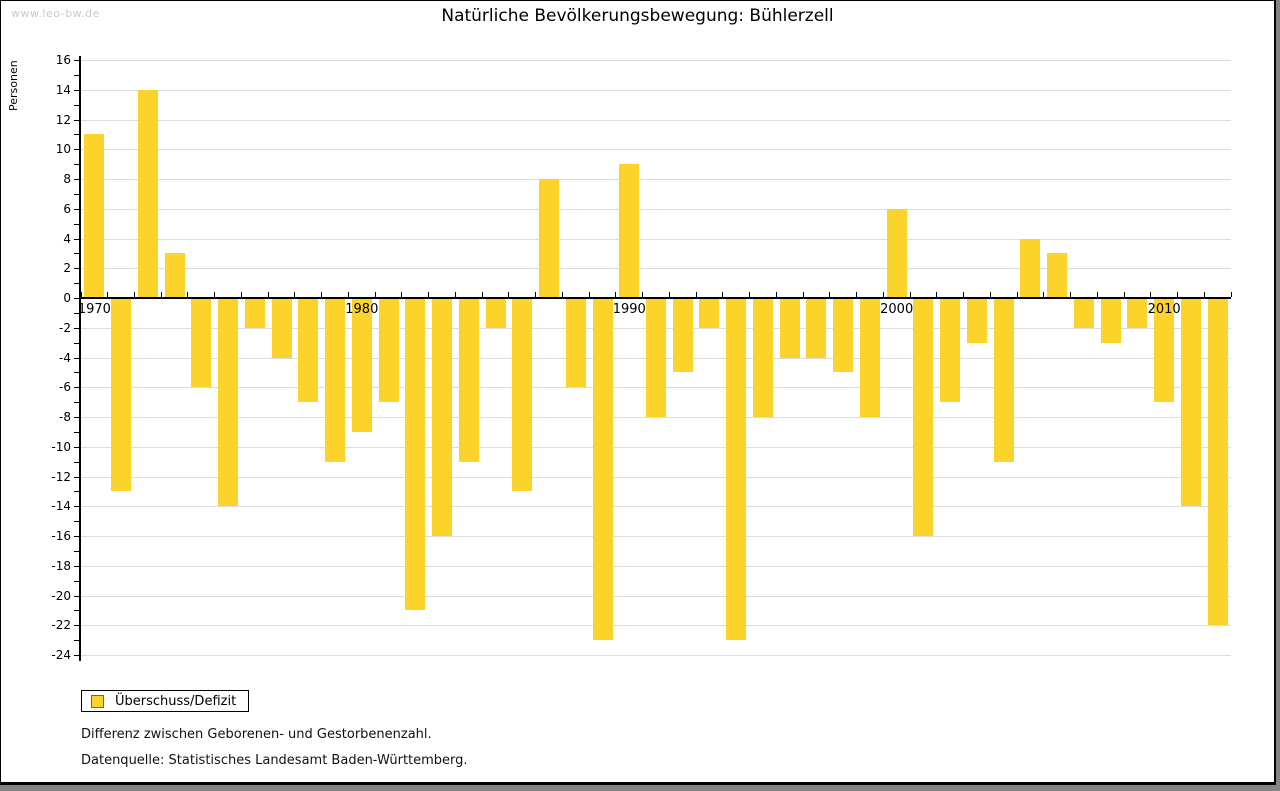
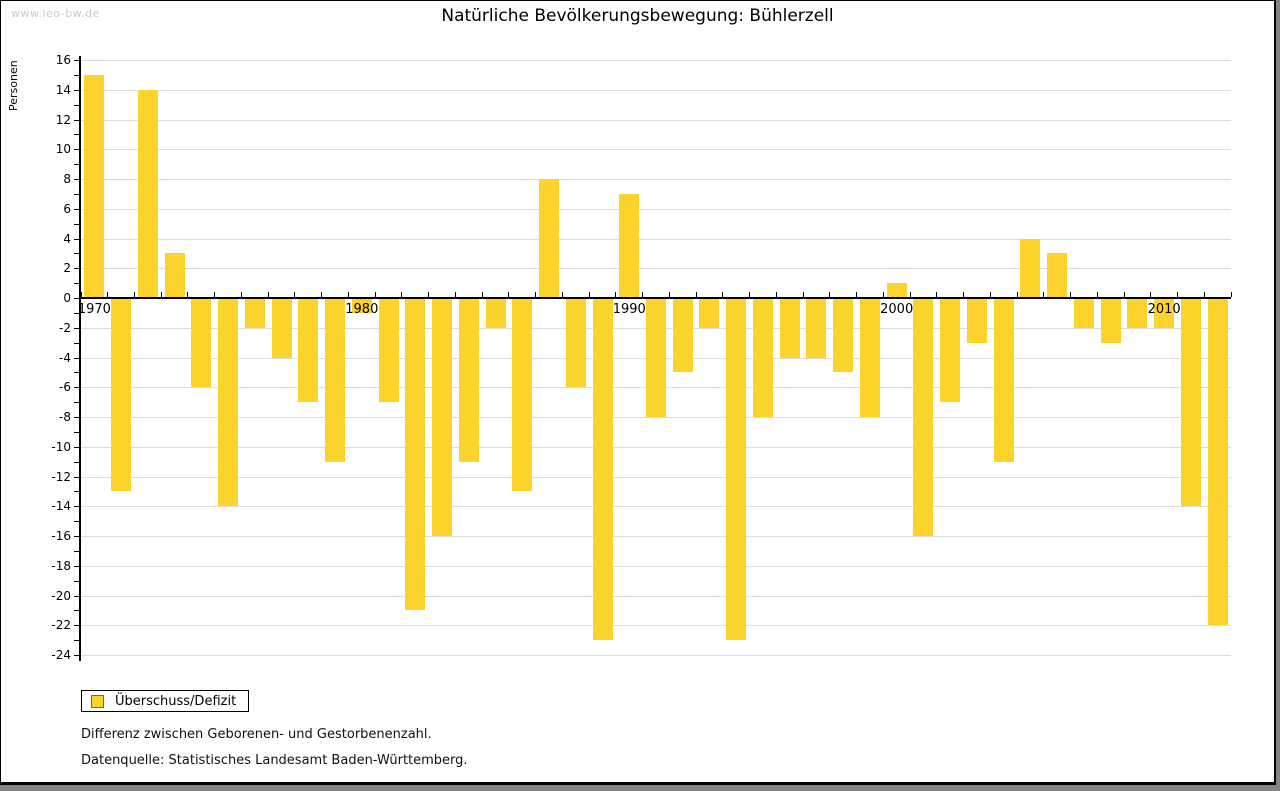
1970: 11 -> 15
1980: -9 -> -1
1990: 9 -> 7
2000: 6 -> 1
2010: -7 -> -2
